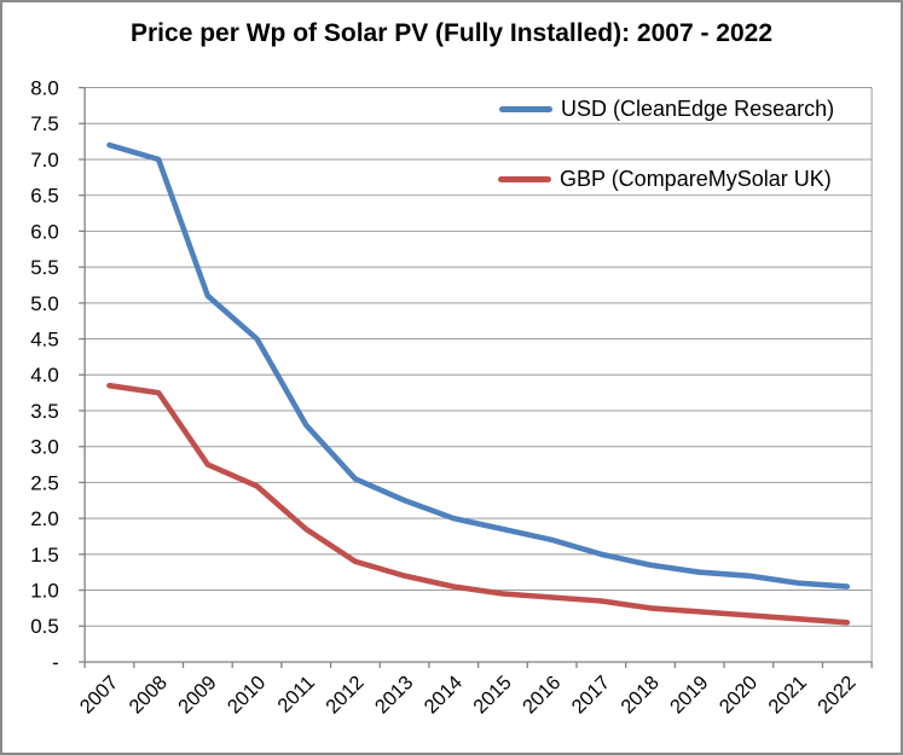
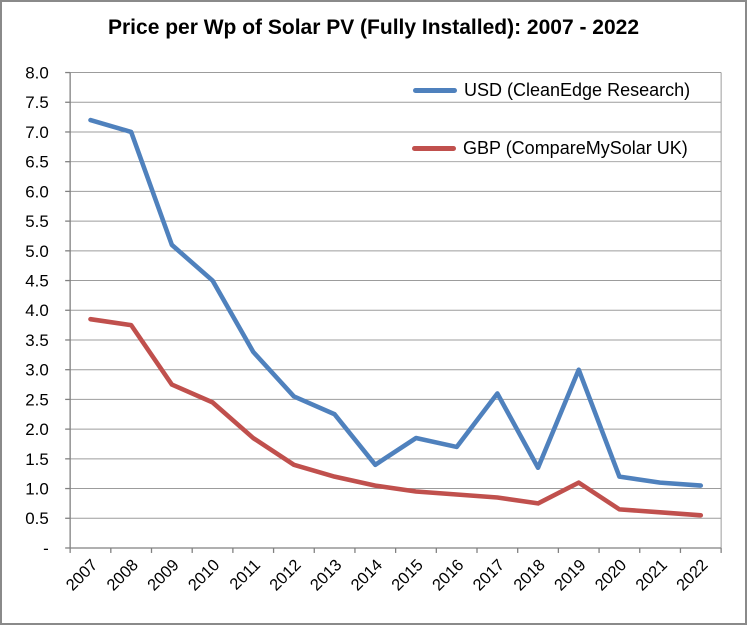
USD (CleanEdge Research)/2014: 2.0 -> 1.4
USD (CleanEdge Research)/2017: 1.5 -> 2.6
USD (CleanEdge Research)/2019: 1.2 -> 3.0
GBP (CompareMySolar UK)/2019: 0.7 -> 1.1
